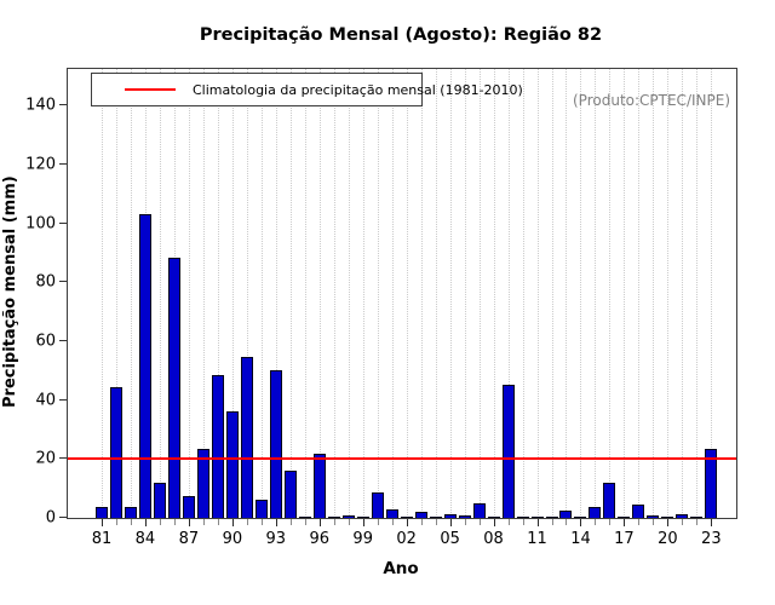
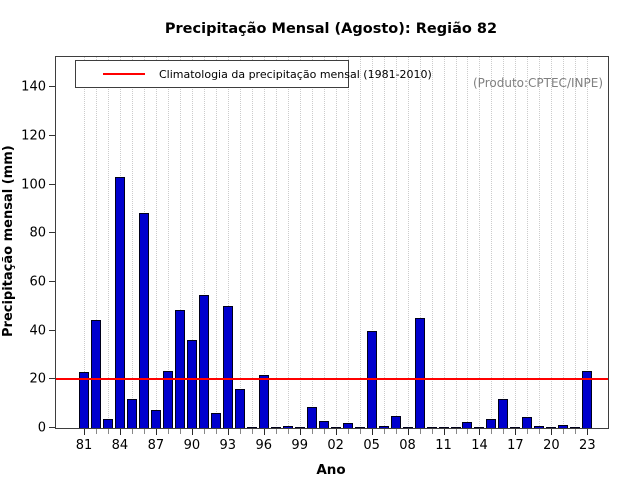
81: 4 -> 23
05: 1 -> 40
